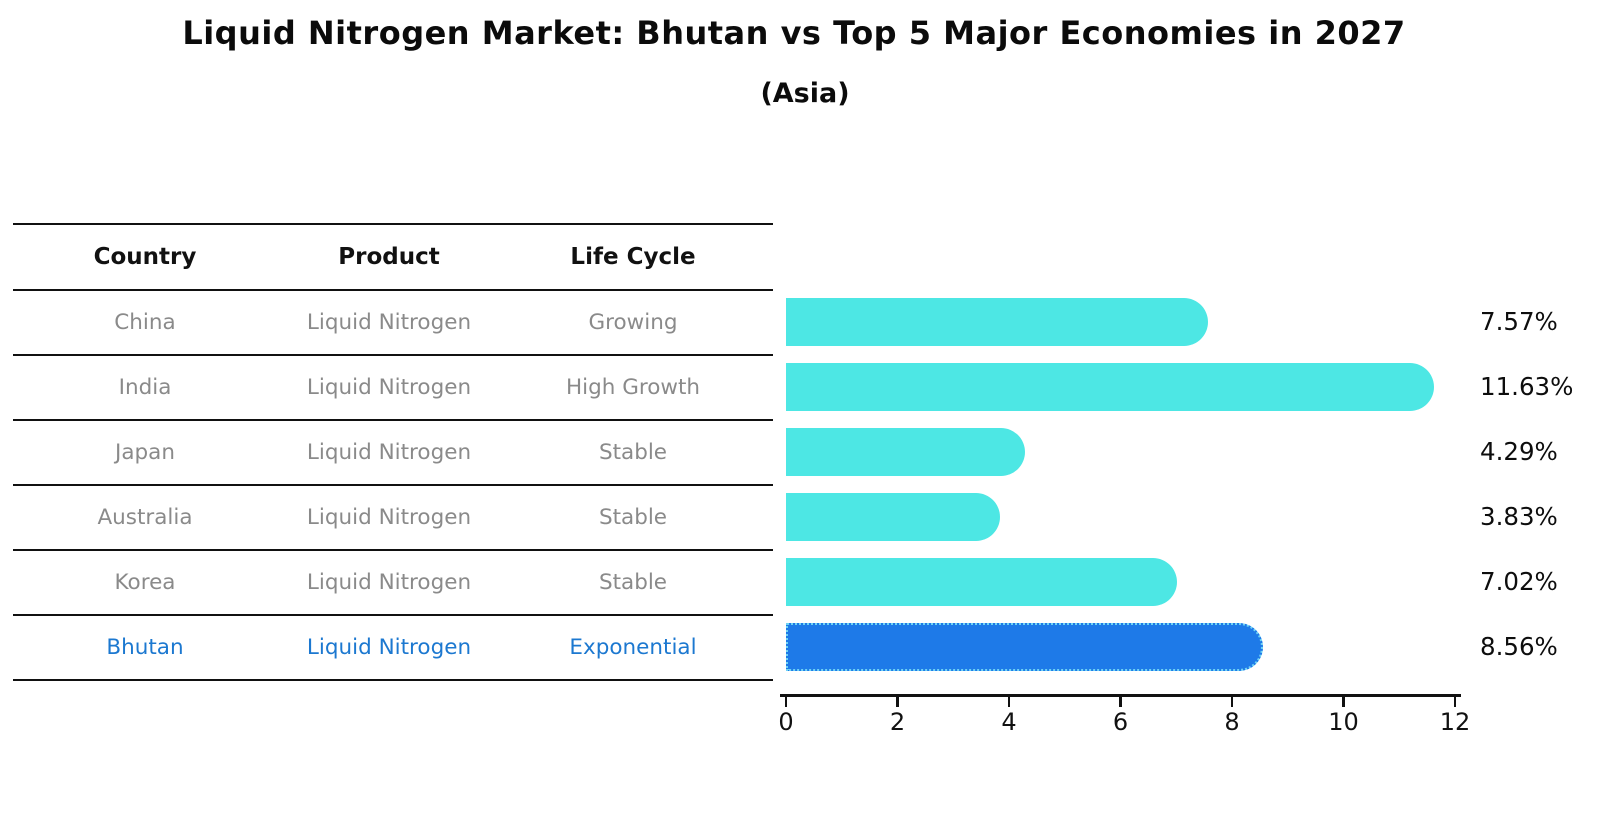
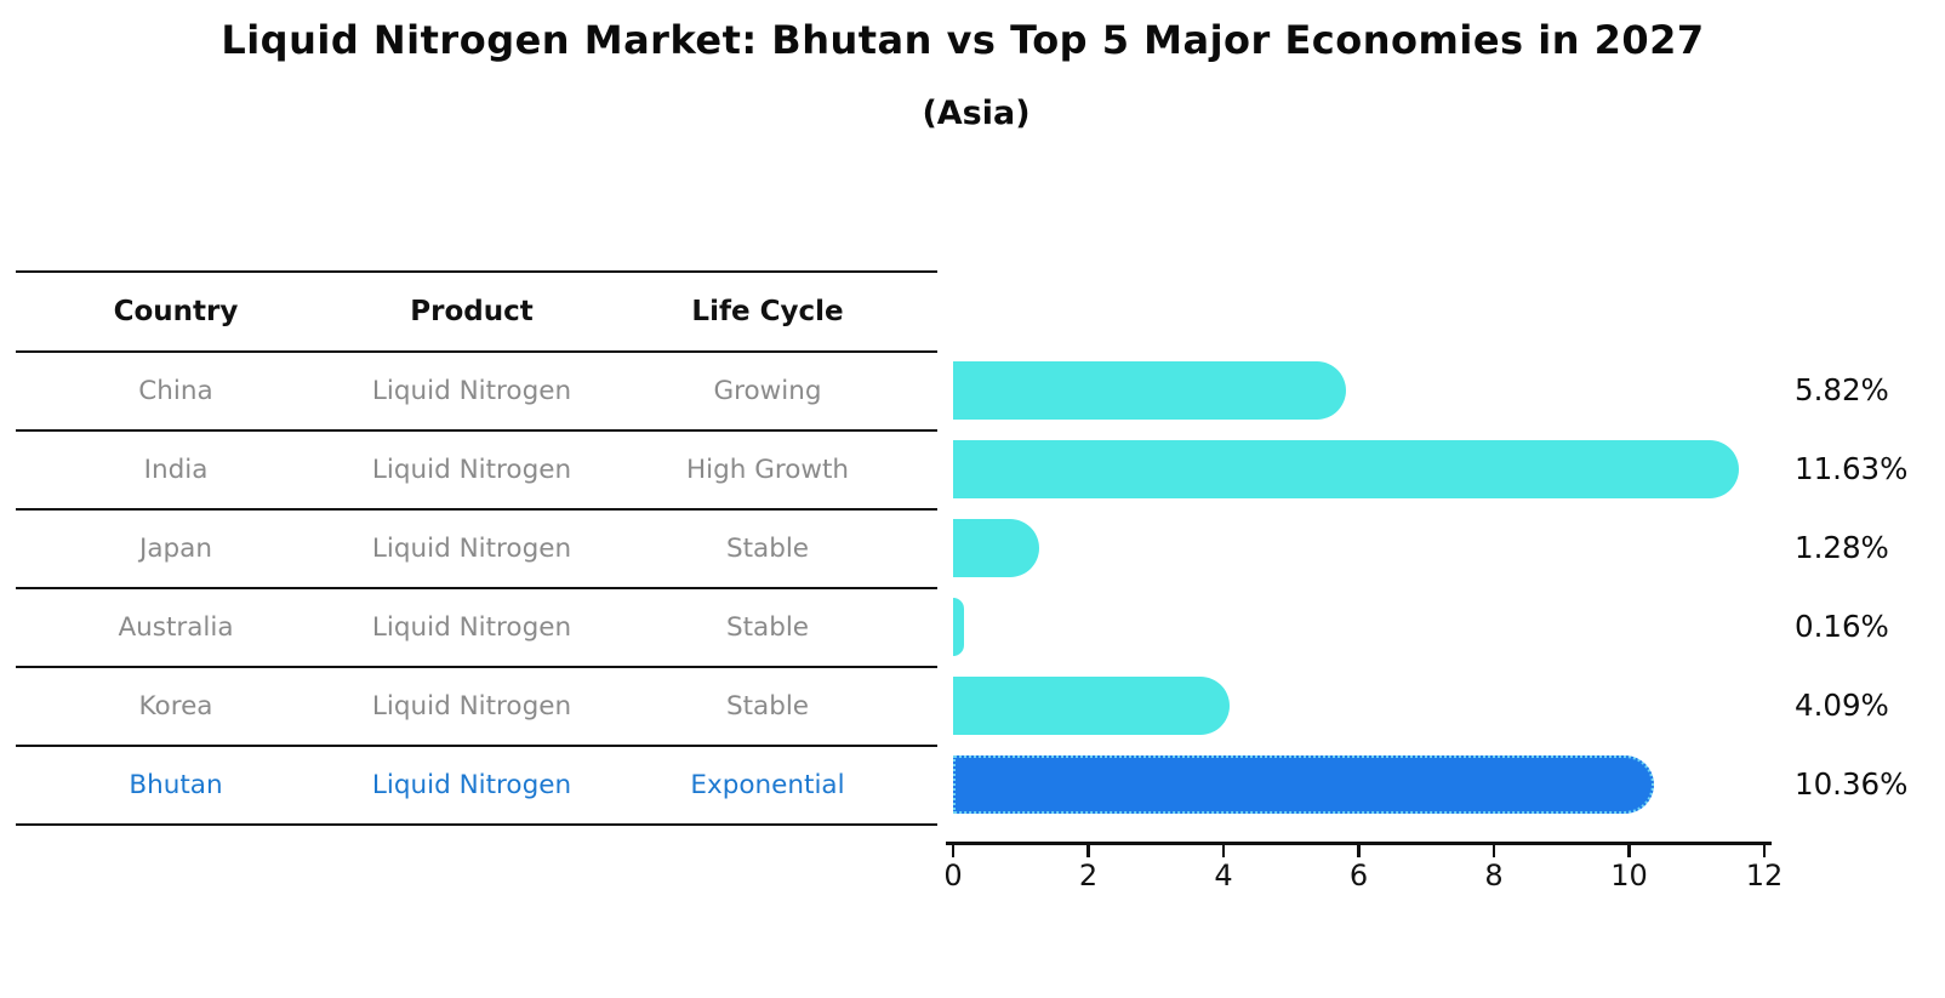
China: 7.57% -> 5.82%
Japan: 4.29% -> 1.28%
Australia: 3.83% -> 0.16%
Korea: 7.02% -> 4.09%
Bhutan: 8.56% -> 10.36%
